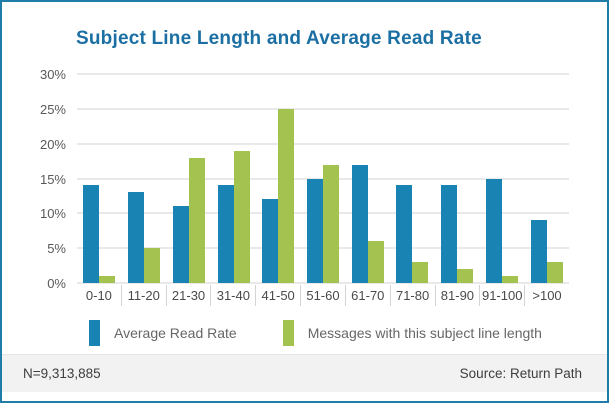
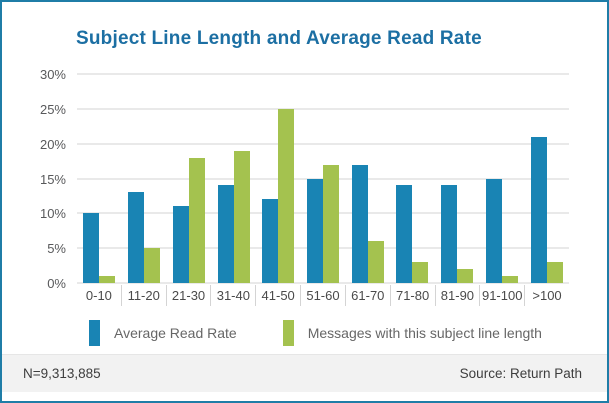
Average Read Rate/0-10: 14% -> 10%
Average Read Rate/>100: 9% -> 21%
